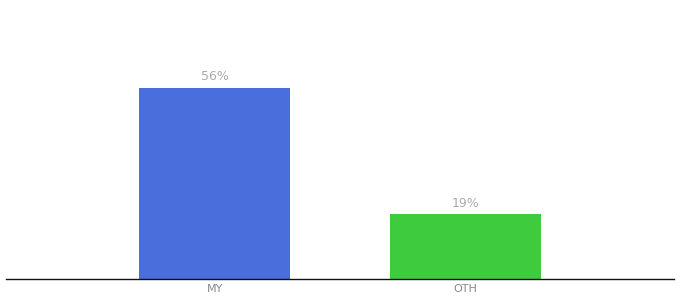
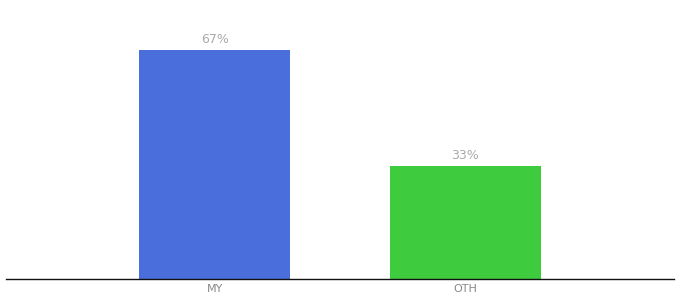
MY: 56% -> 67%
OTH: 19% -> 33%
